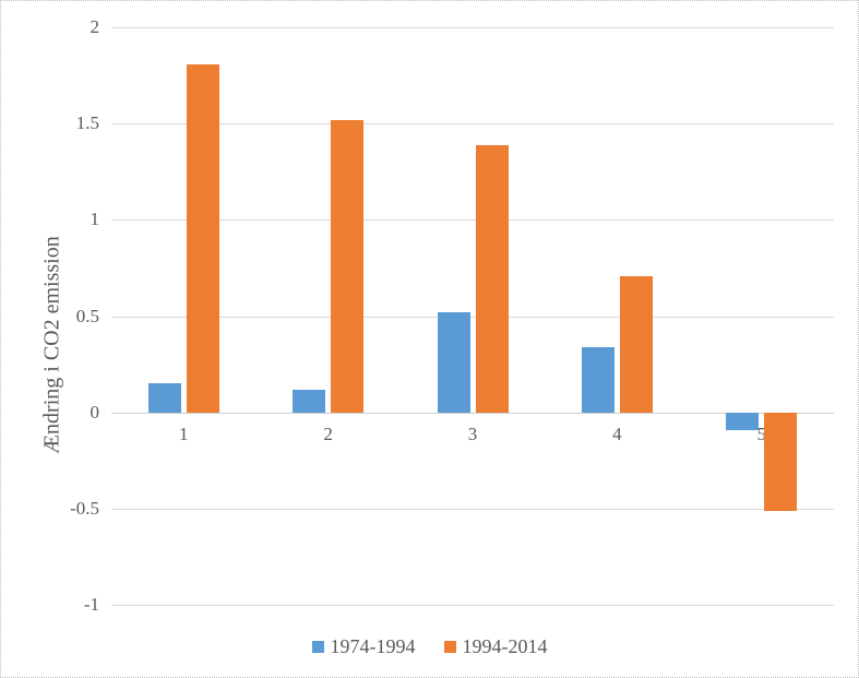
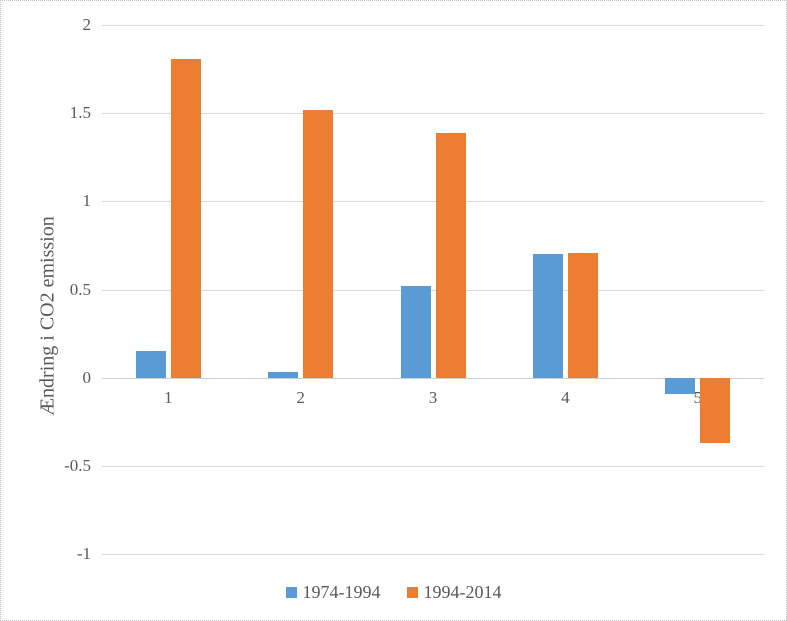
1974-1994/2: 0.12 -> 0.03
1974-1994/4: 0.34 -> 0.70
1994-2014/5: -0.51 -> -0.37
